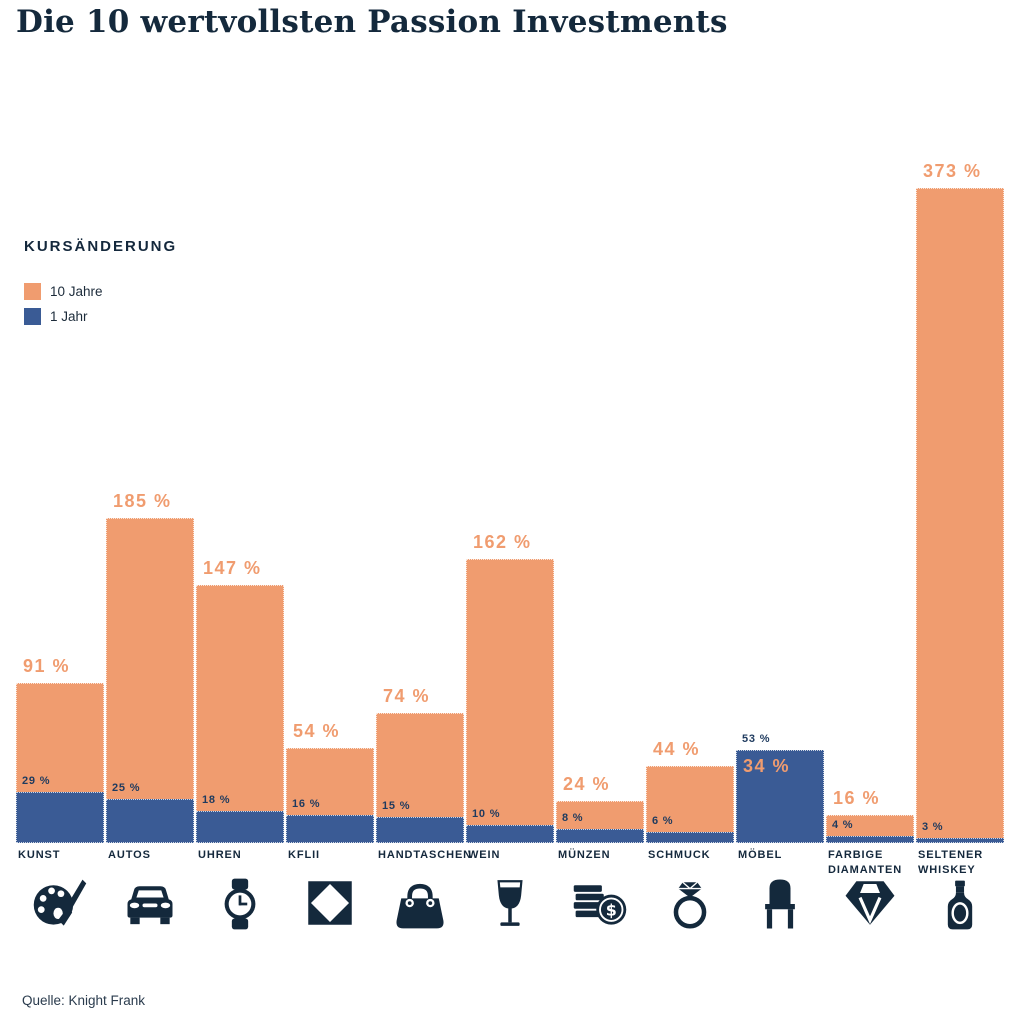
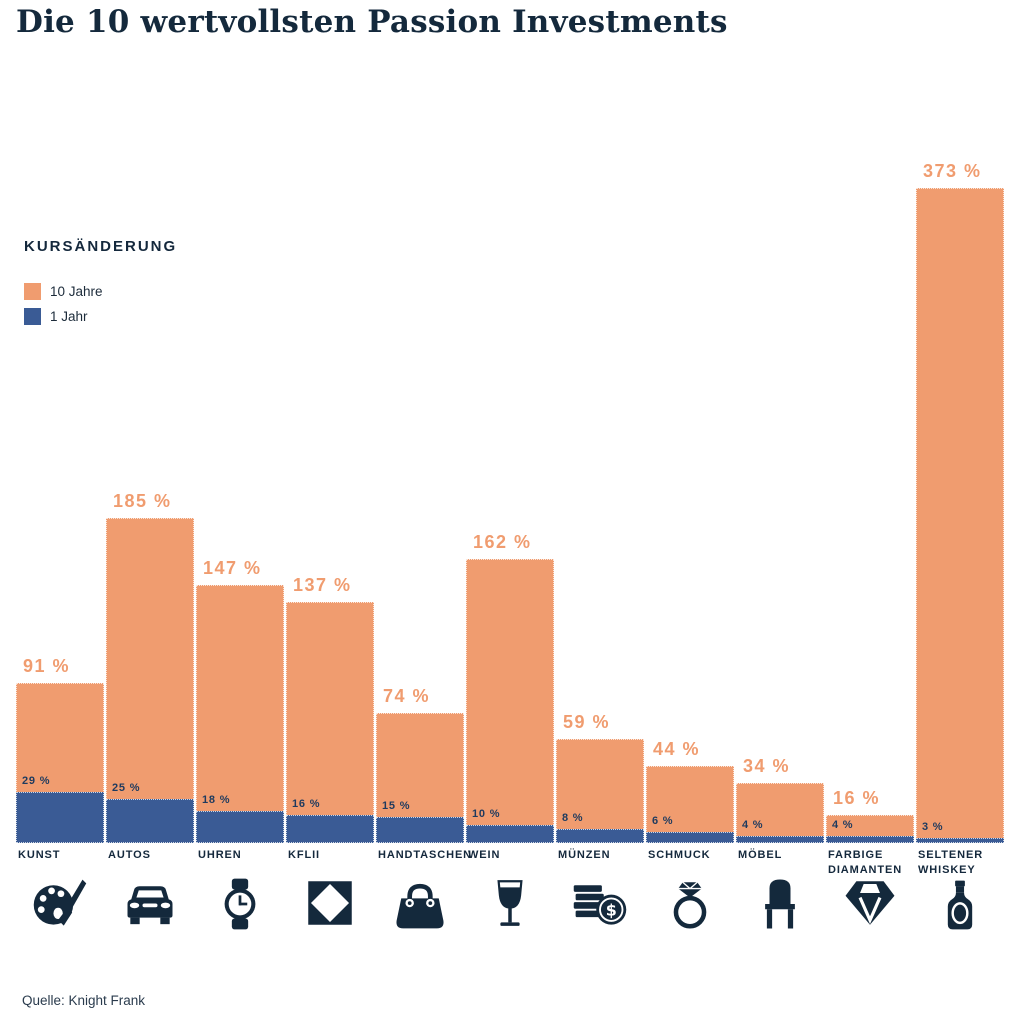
10 Jahre/KFLII: 54 -> 137
10 Jahre/MÜNZEN: 24 -> 59
1 Jahr/MÖBEL: 53 -> 4
